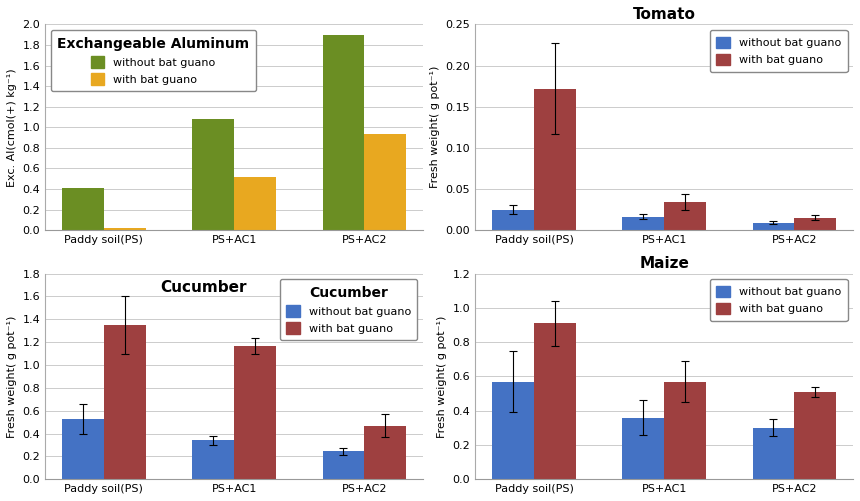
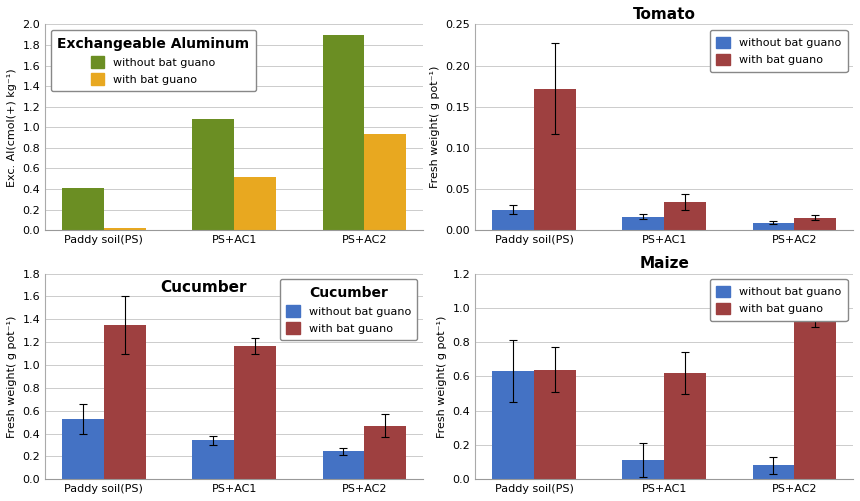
Maize/without bat guano/Paddy soil(PS): 0.57 -> 0.63
Maize/with bat guano/Paddy soil(PS): 0.91 -> 0.64
Maize/without bat guano/PS+AC1: 0.36 -> 0.11
Maize/with bat guano/PS+AC1: 0.57 -> 0.62
Maize/without bat guano/PS+AC2: 0.30 -> 0.08
Maize/with bat guano/PS+AC2: 0.51 -> 0.92
